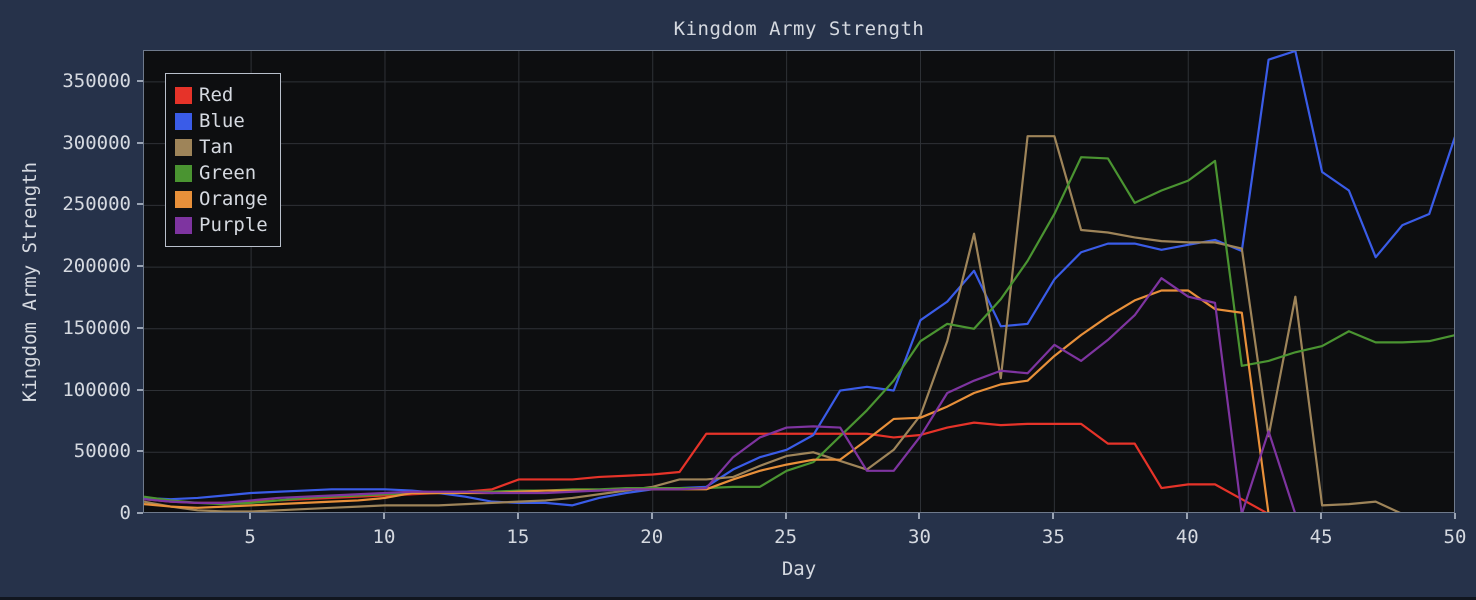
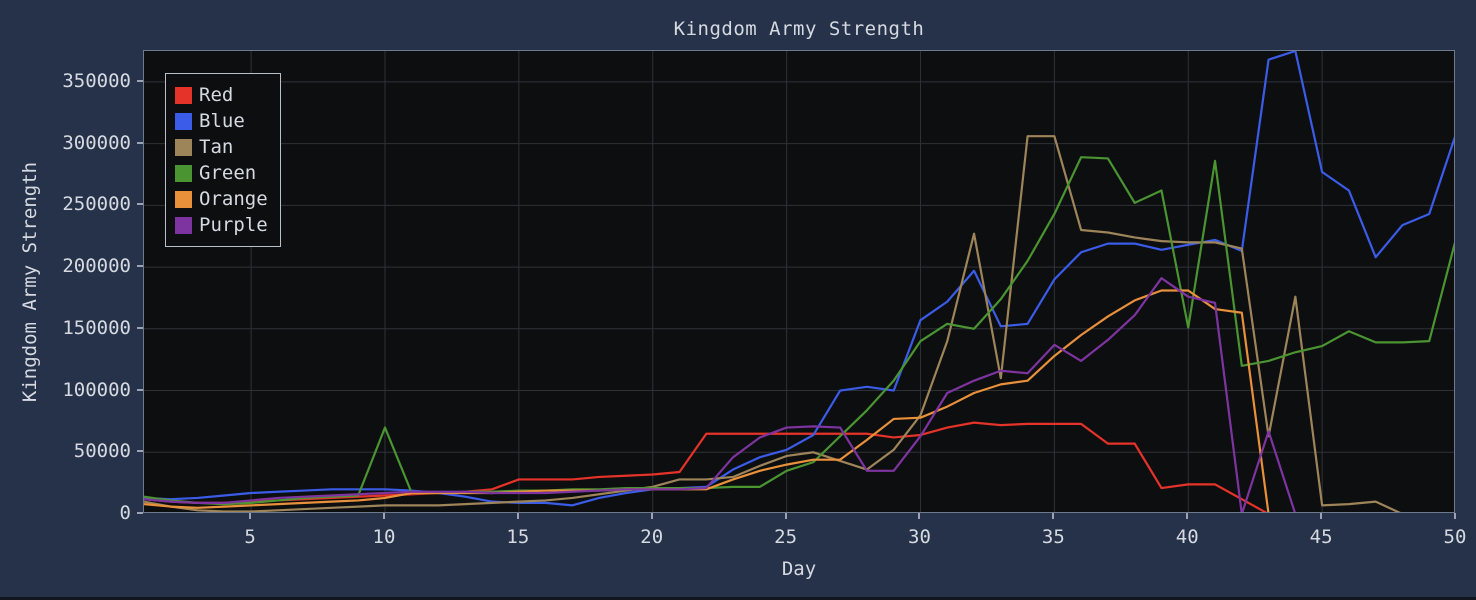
Green/10: 16000 -> 70000
Green/40: 270000 -> 151000
Green/50: 145000 -> 223000
